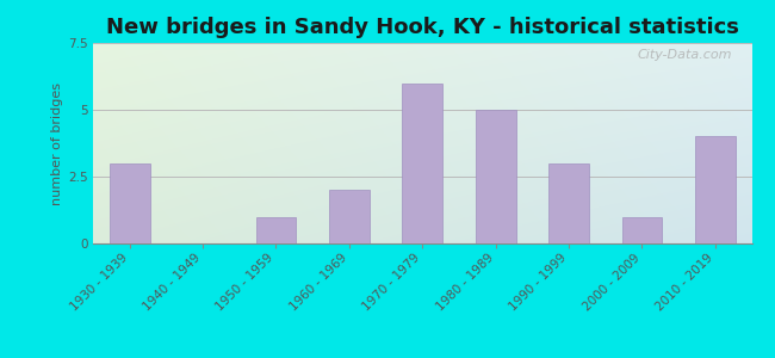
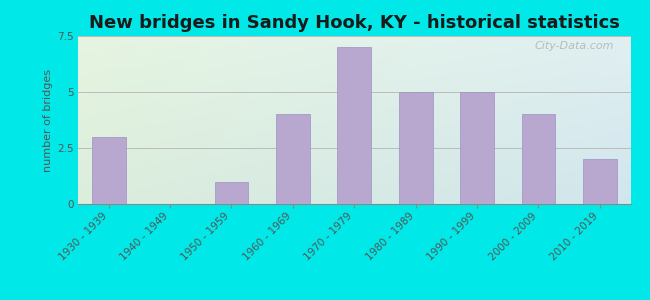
1960 - 1969: 2 -> 4
1970 - 1979: 6 -> 7
1990 - 1999: 3 -> 5
2000 - 2009: 1 -> 4
2010 - 2019: 4 -> 2
